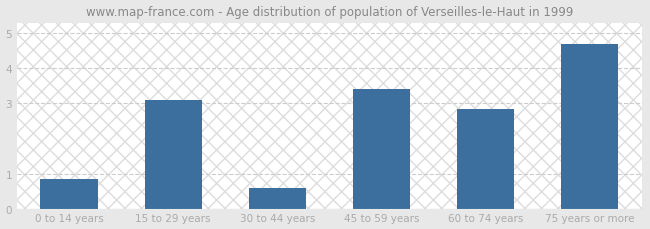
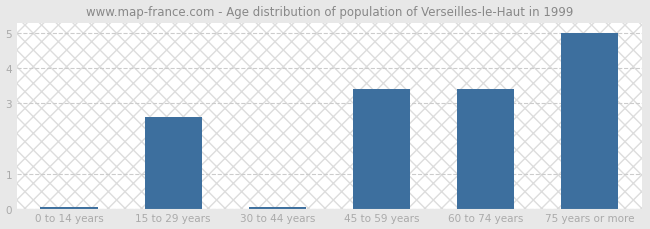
0 to 14 years: 0.85 -> 0.05
15 to 29 years: 3.10 -> 2.60
30 to 44 years: 0.60 -> 0.05
60 to 74 years: 2.85 -> 3.40
75 years or more: 4.70 -> 5.00
